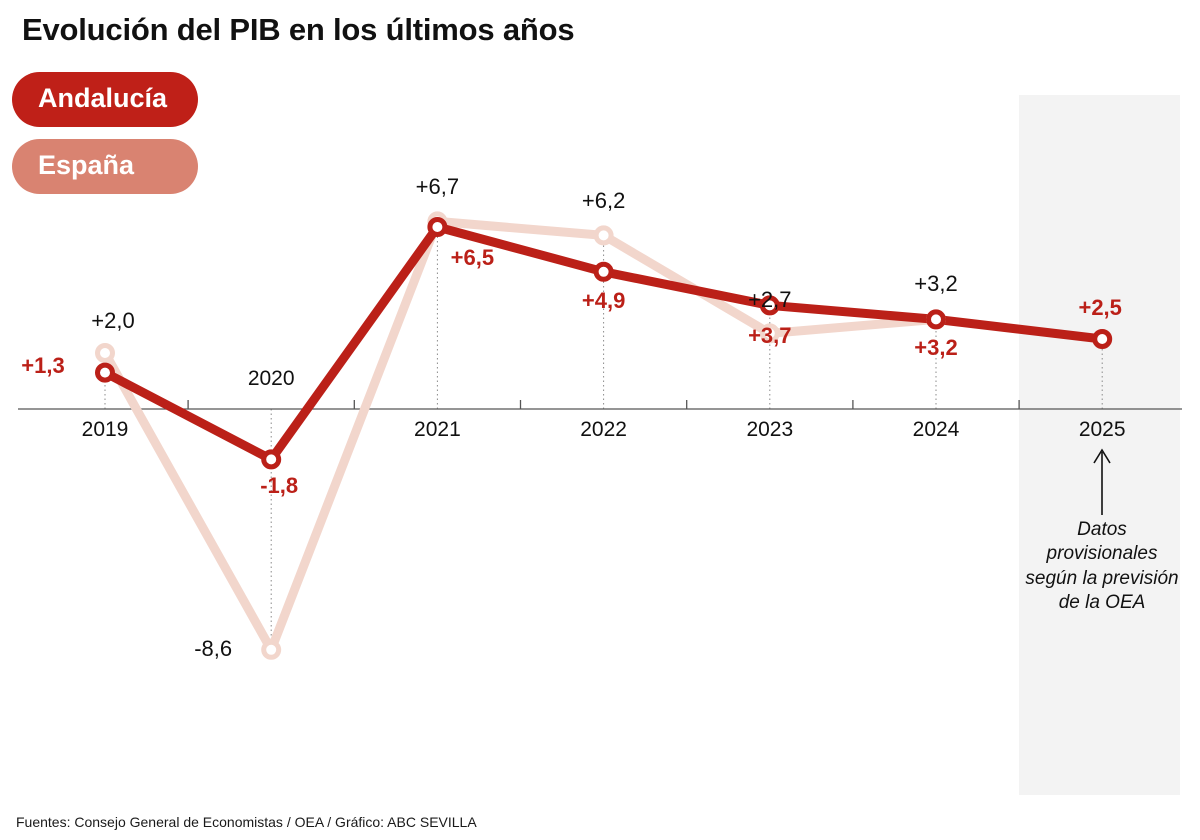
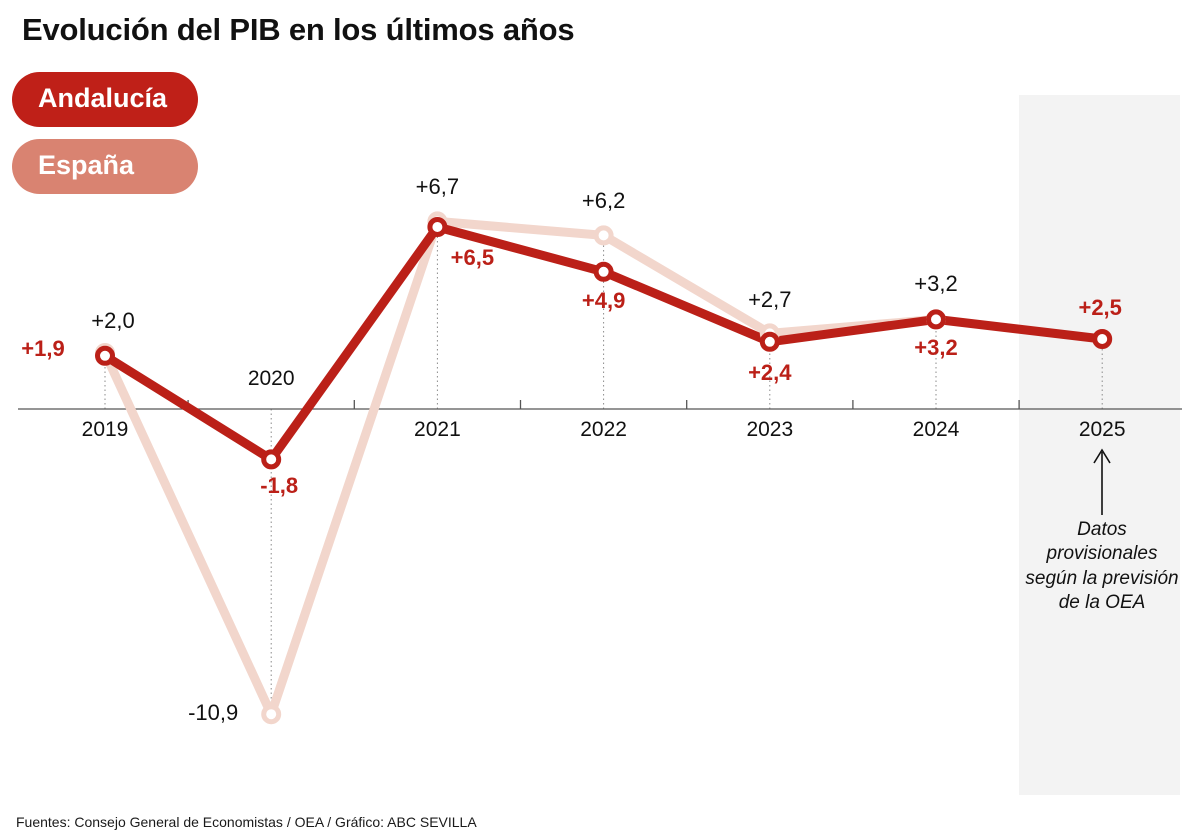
Andalucía/2019: +1,3 -> +1,9
España/2020: -8,6 -> -10,9
Andalucía/2023: +3,7 -> +2,4
